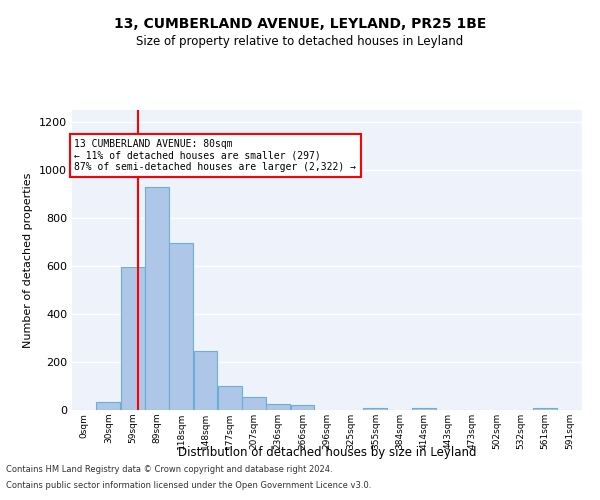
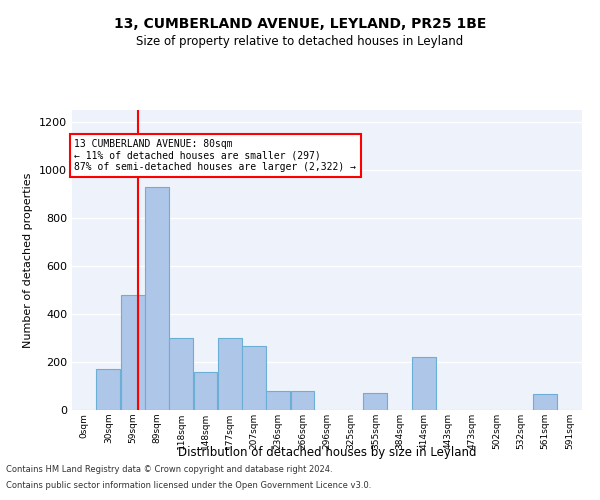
30sqm: 35 -> 170
59sqm: 595 -> 480
118sqm: 695 -> 300
148sqm: 245 -> 160
177sqm: 100 -> 300
207sqm: 55 -> 265
236sqm: 25 -> 80
266sqm: 20 -> 80
355sqm: 10 -> 70
414sqm: 10 -> 220
561sqm: 10 -> 65
